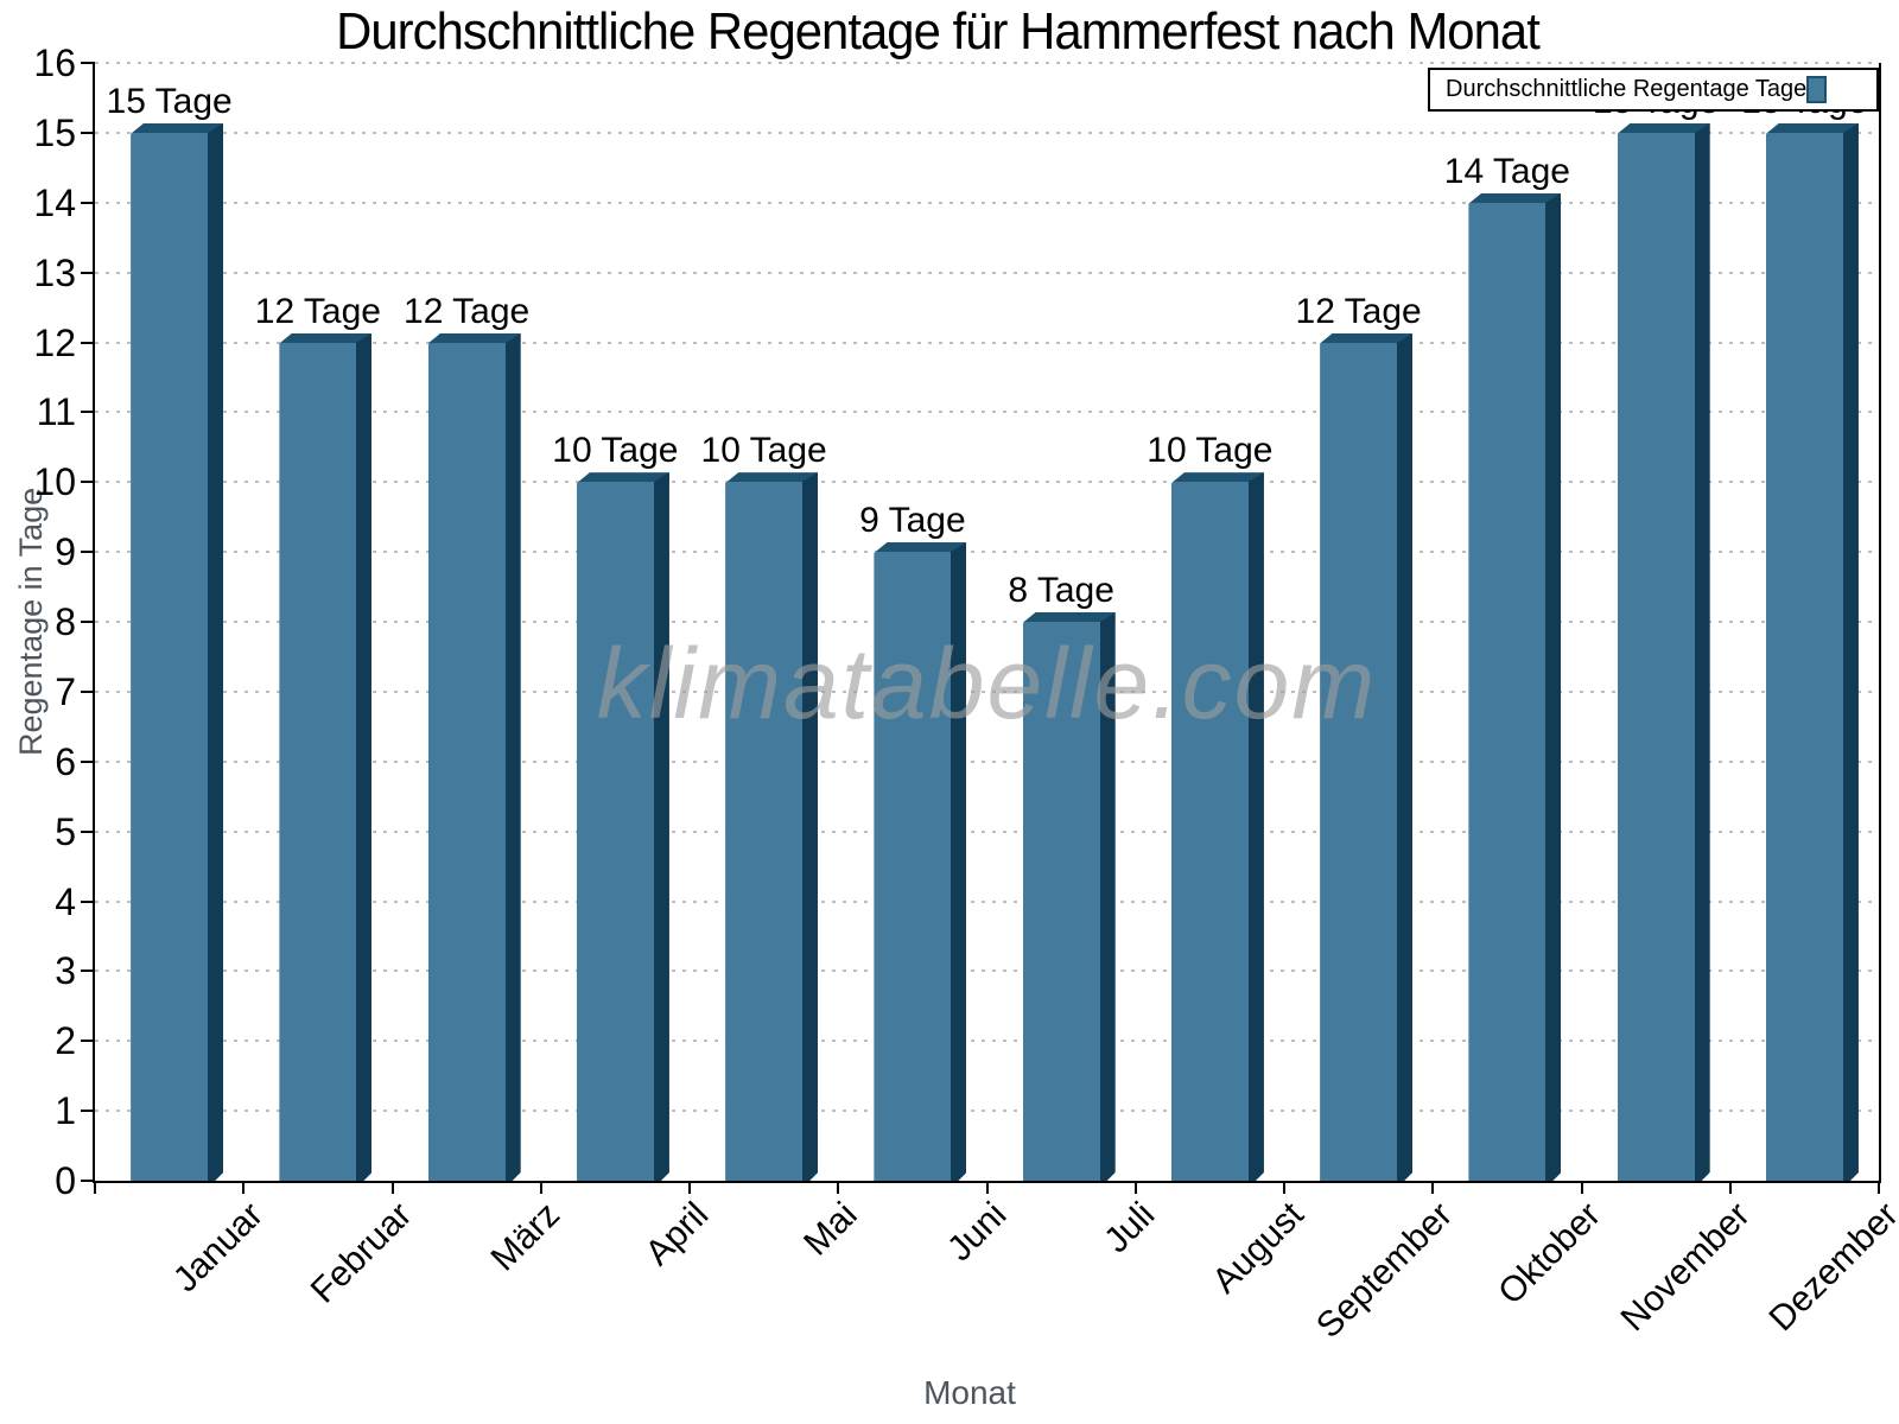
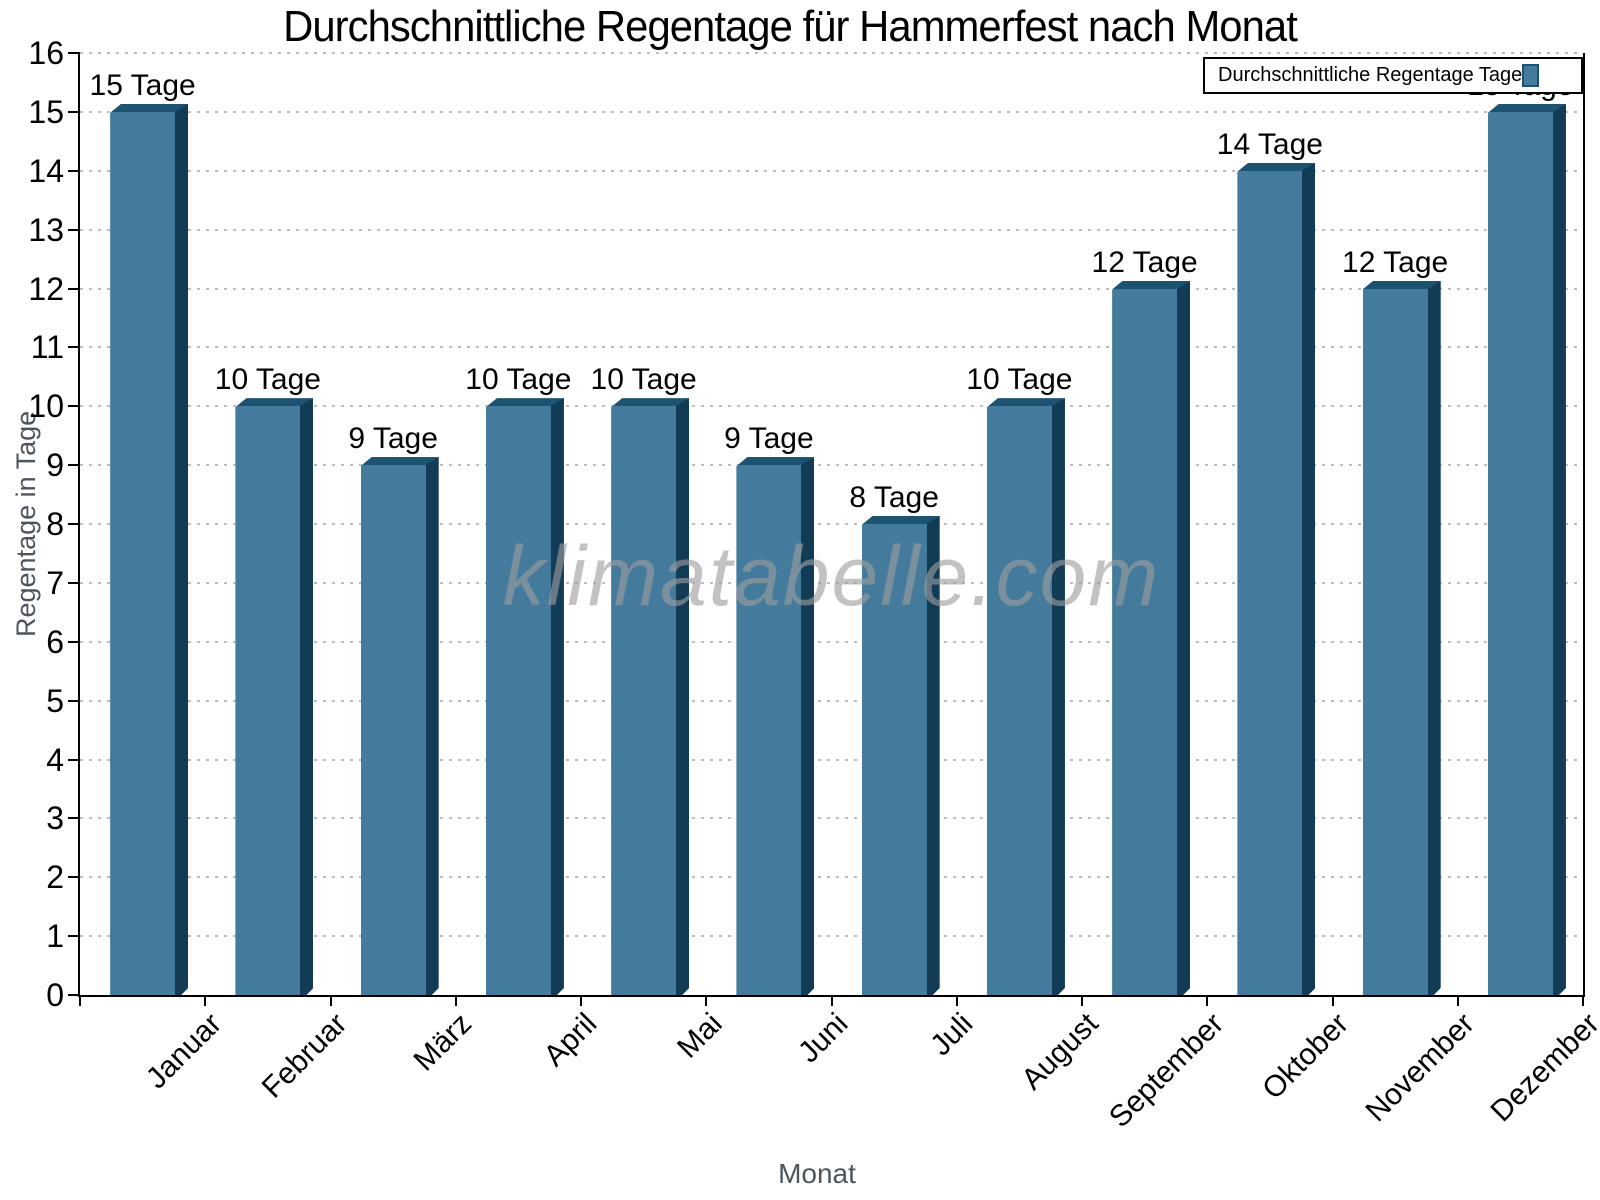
Februar: 12 -> 10
März: 12 -> 9
November: 15 -> 12
